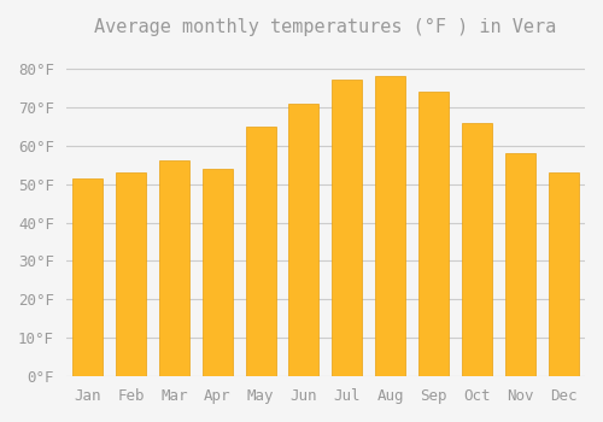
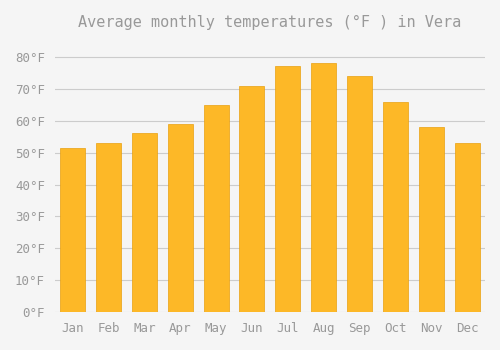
Apr: 54.0°F -> 59.0°F
